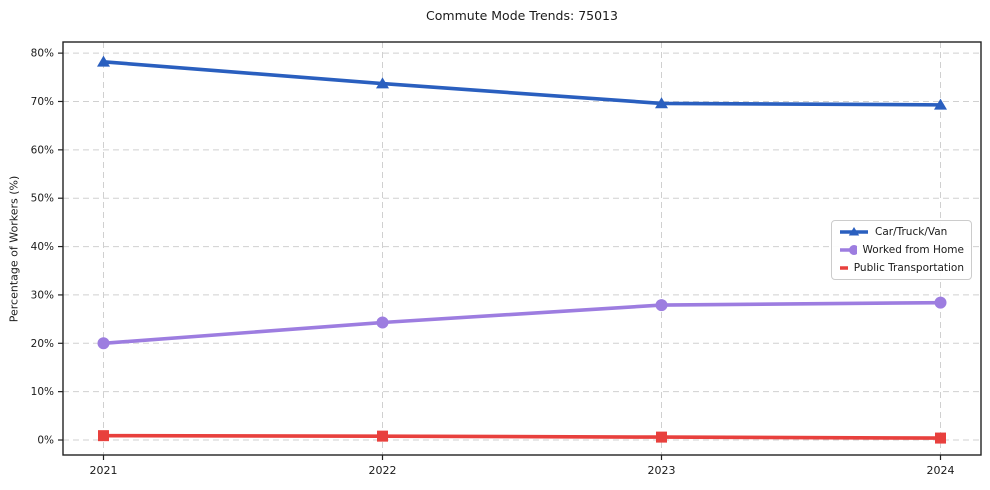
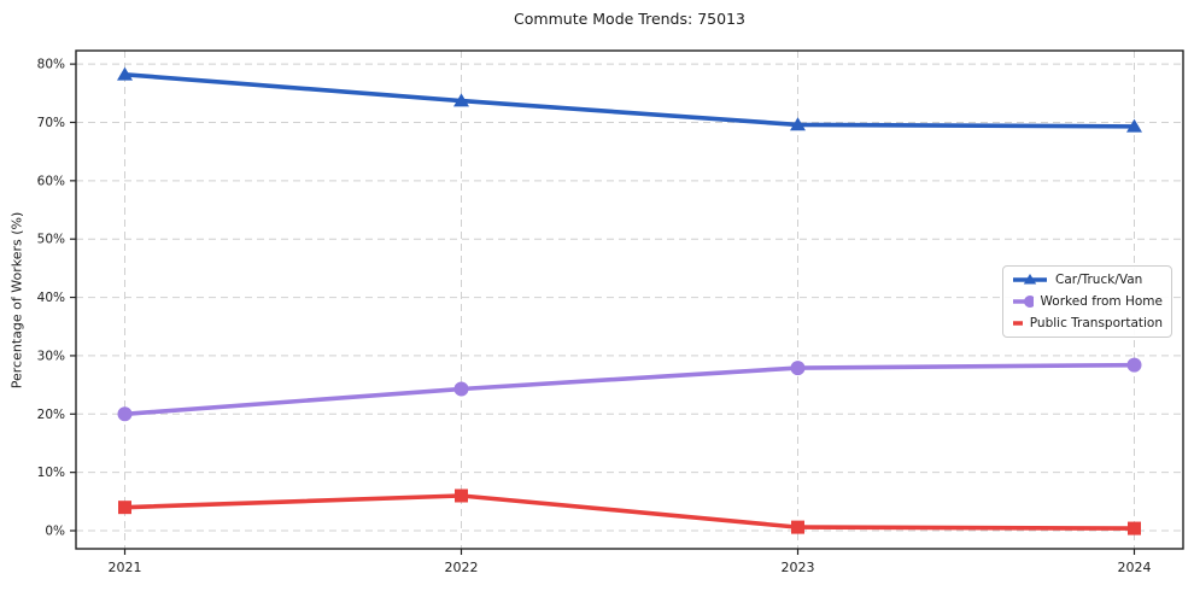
Public Transportation/2021: 1% -> 4%
Public Transportation/2022: 1% -> 6%
